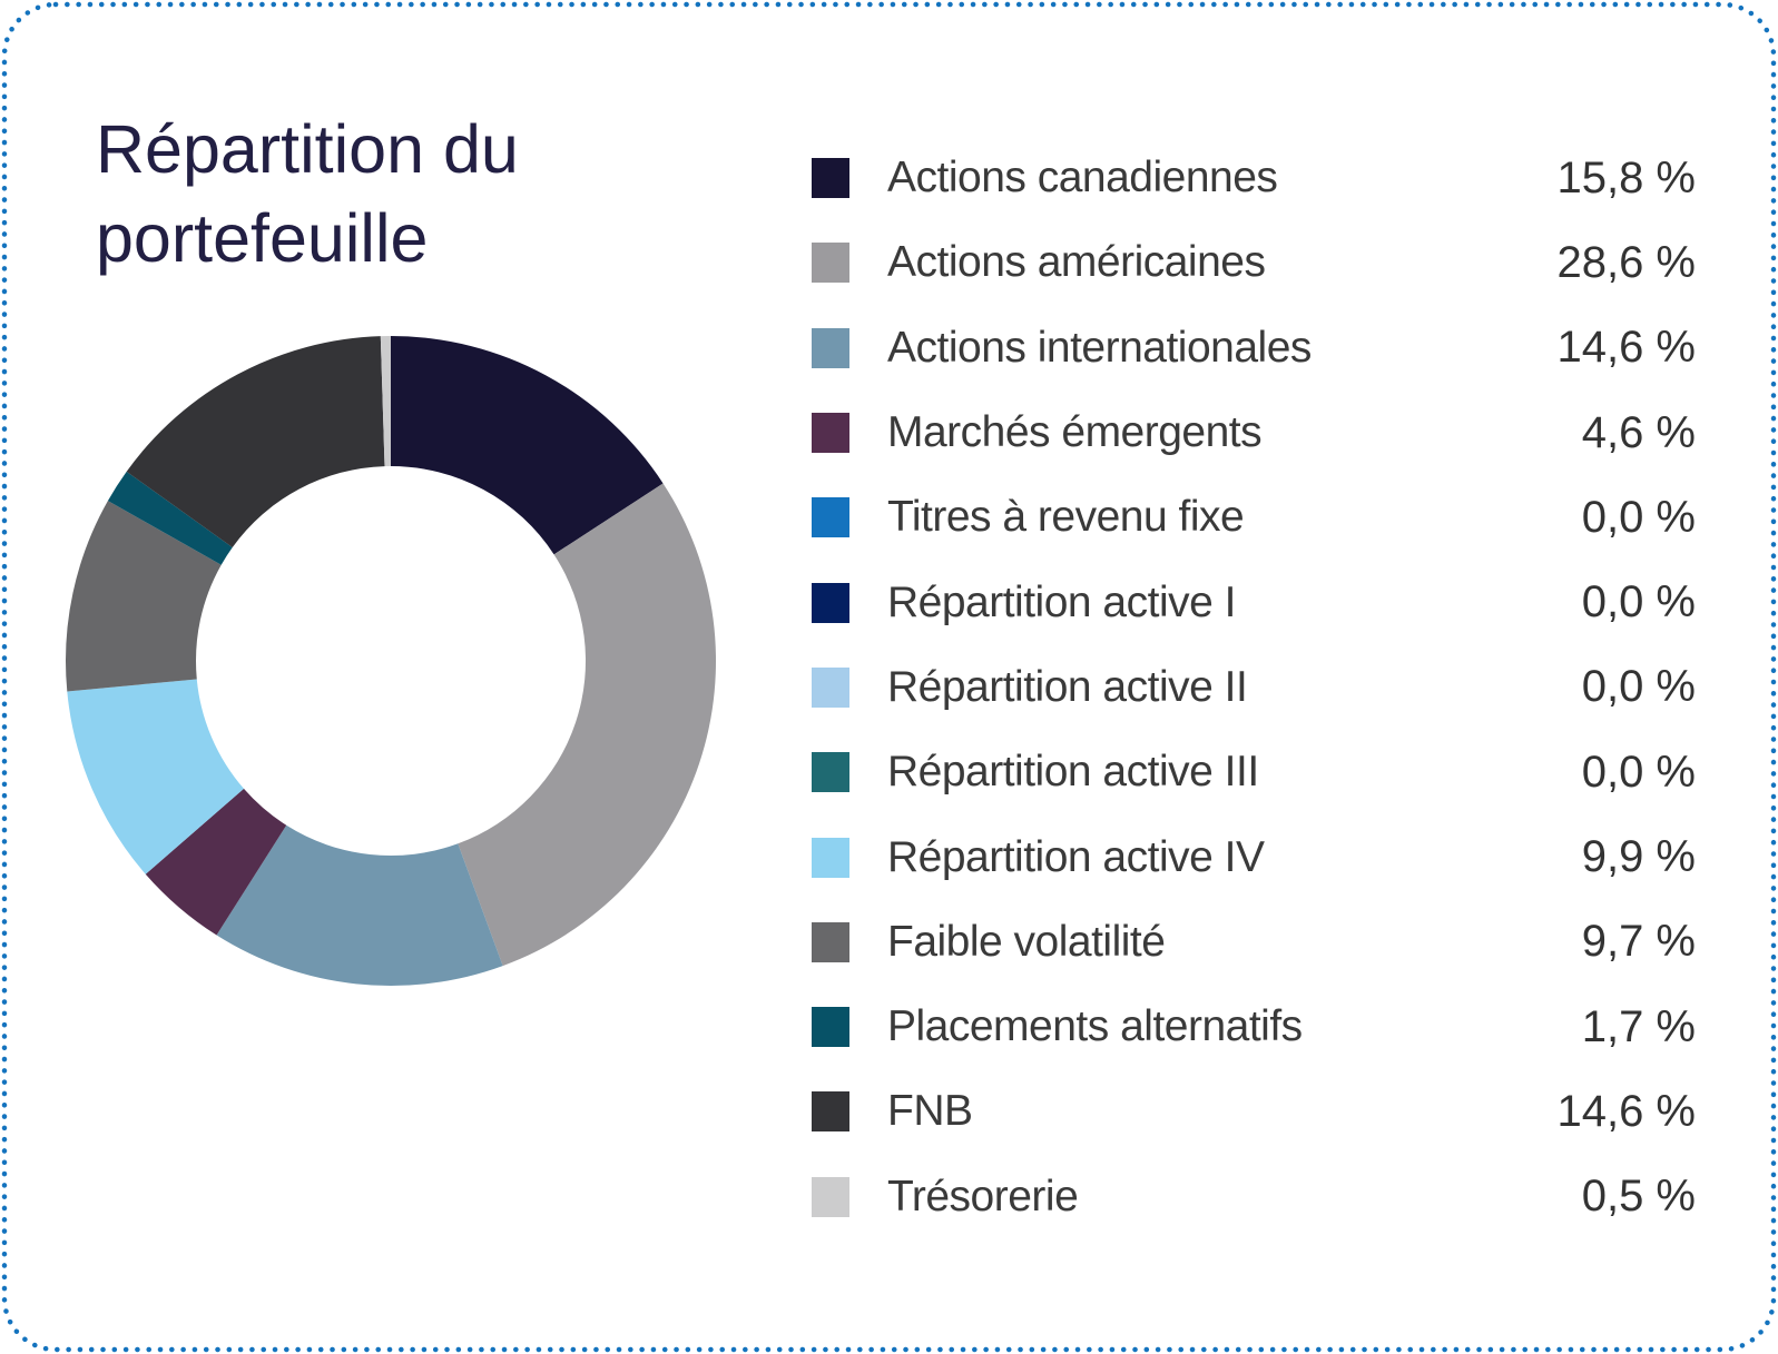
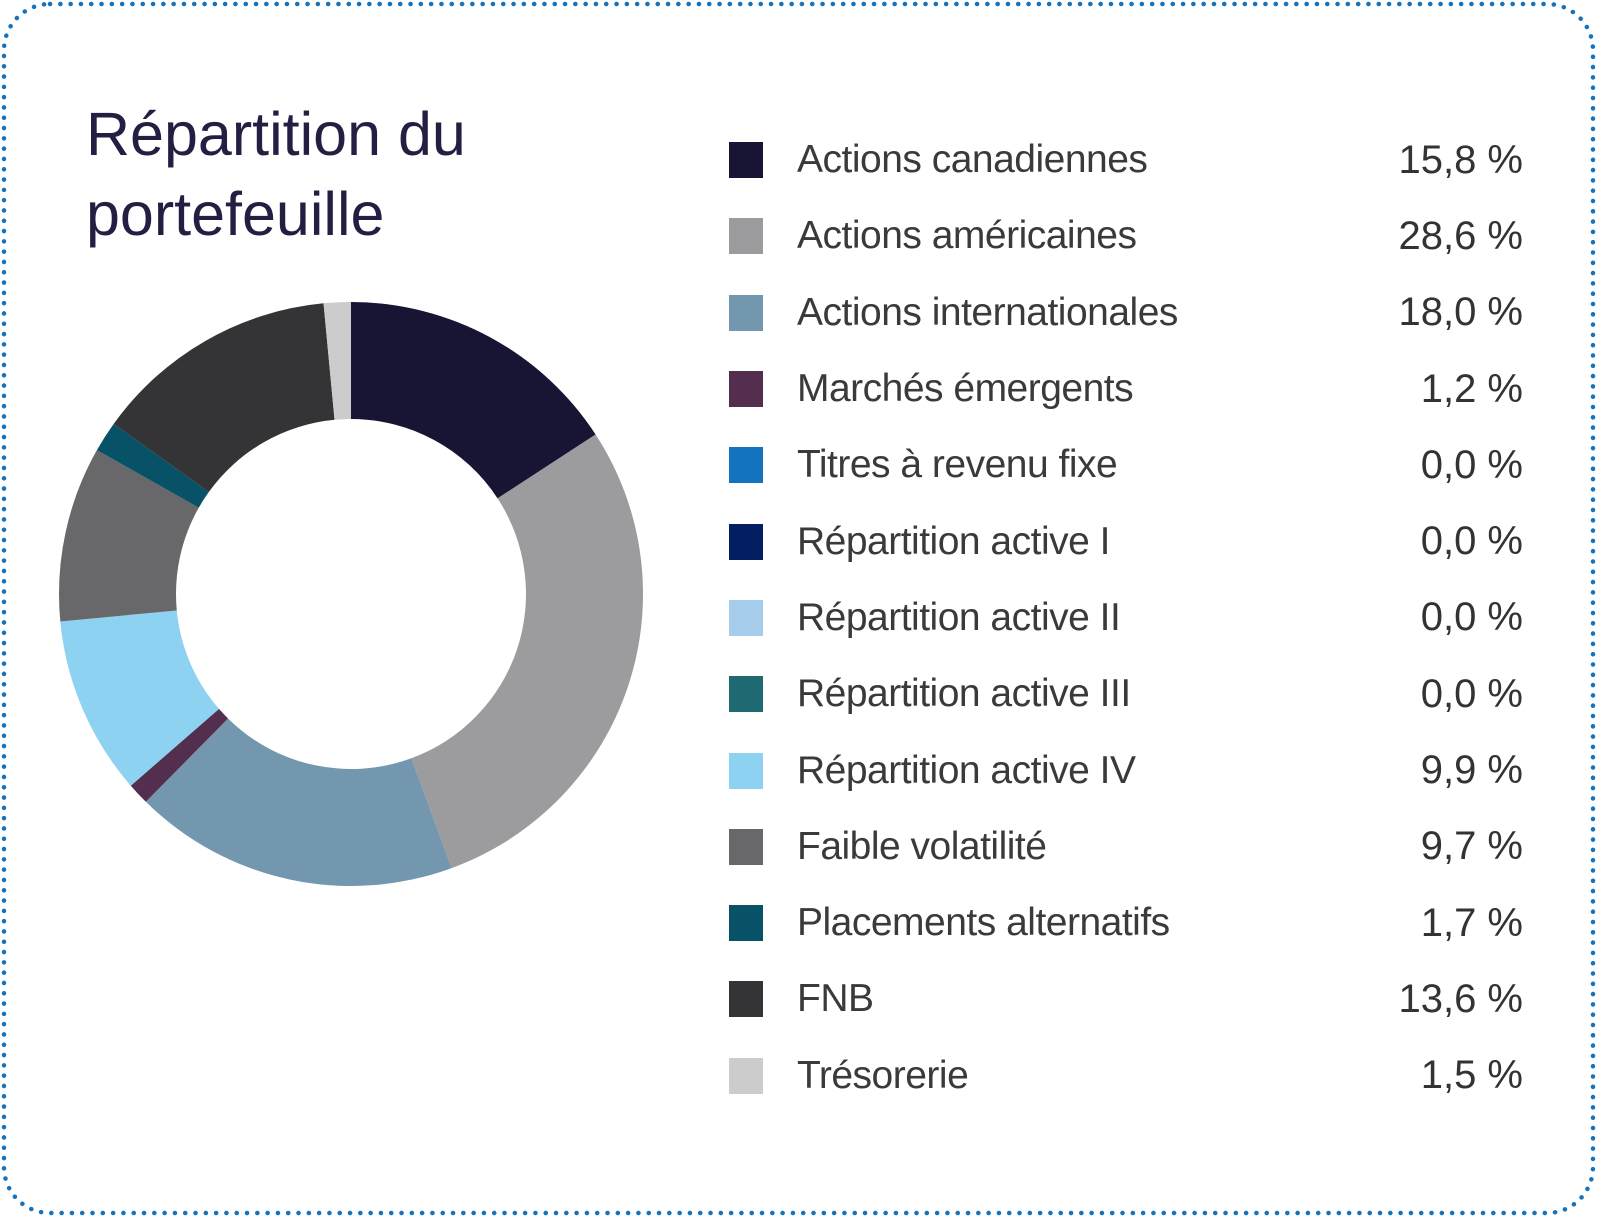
Actions internationales: 14,6 -> 18,0
Marchés émergents: 4,6 -> 1,2
FNB: 14,6 -> 13,6
Trésorerie: 0,5 -> 1,5
